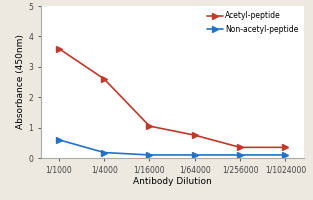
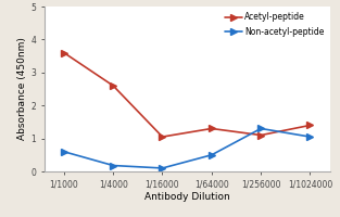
Acetyl-peptide/1/64000: 0.75 -> 1.30
Non-acetyl-peptide/1/64000: 0.10 -> 0.50
Acetyl-peptide/1/256000: 0.35 -> 1.10
Non-acetyl-peptide/1/256000: 0.10 -> 1.30
Acetyl-peptide/1/1024000: 0.35 -> 1.40
Non-acetyl-peptide/1/1024000: 0.10 -> 1.05
